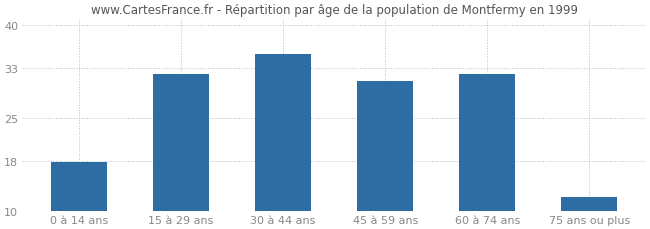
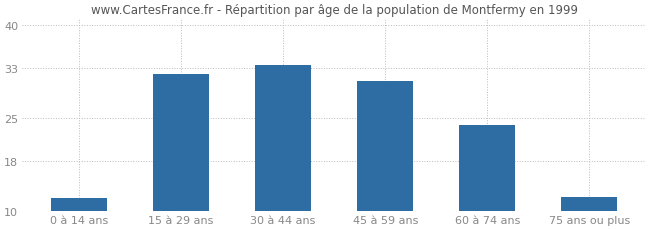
0 à 14 ans: 17.9 -> 12.0
30 à 44 ans: 35.3 -> 33.6
60 à 74 ans: 32.1 -> 23.8
